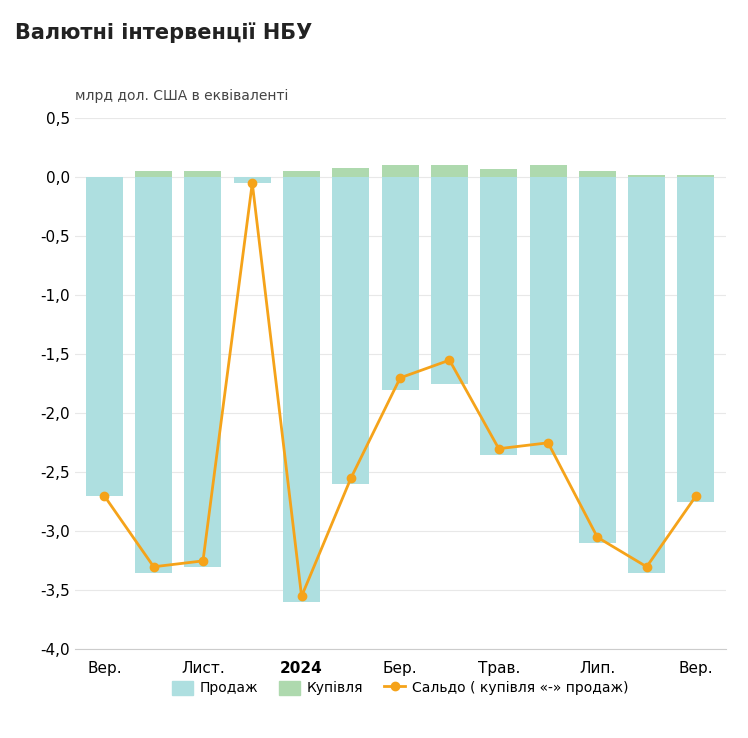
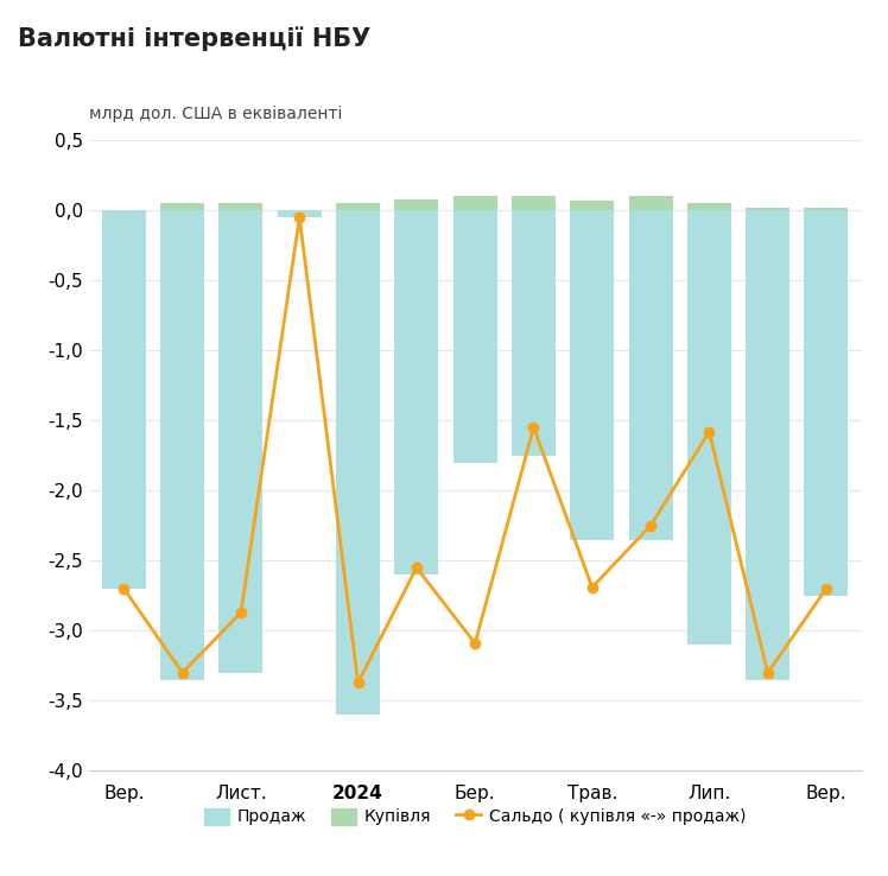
Сальдо ( купівля «-» продаж)/Лист.: -3,25 -> -2,87
Сальдо ( купівля «-» продаж)/2024: -3,55 -> -3,37
Сальдо ( купівля «-» продаж)/Бер.: -1,70 -> -3,09
Сальдо ( купівля «-» продаж)/Трав.: -2,30 -> -2,69
Сальдо ( купівля «-» продаж)/Лип.: -3,05 -> -1,58
